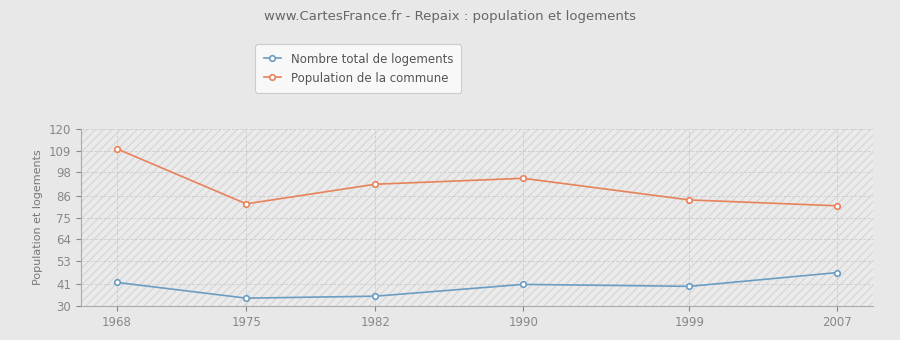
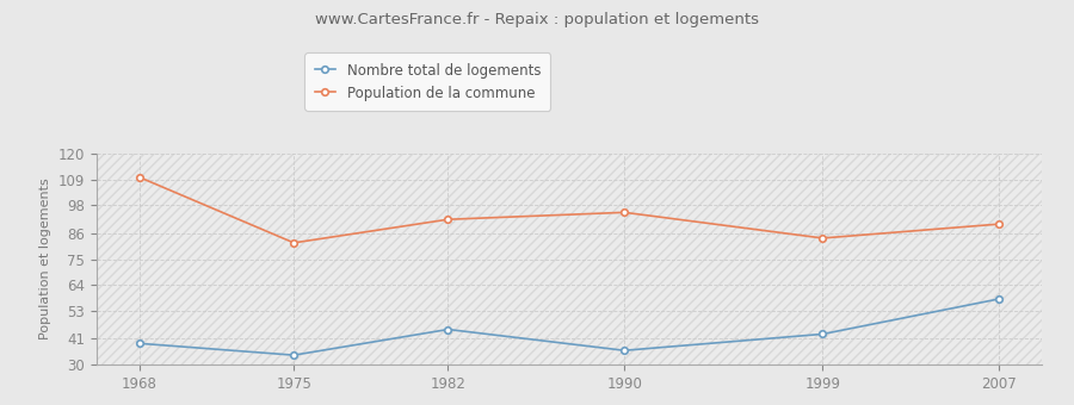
Nombre total de logements/1968: 42 -> 39
Nombre total de logements/1982: 35 -> 45
Nombre total de logements/1990: 41 -> 36
Nombre total de logements/1999: 40 -> 43
Nombre total de logements/2007: 47 -> 58
Population de la commune/2007: 81 -> 90
